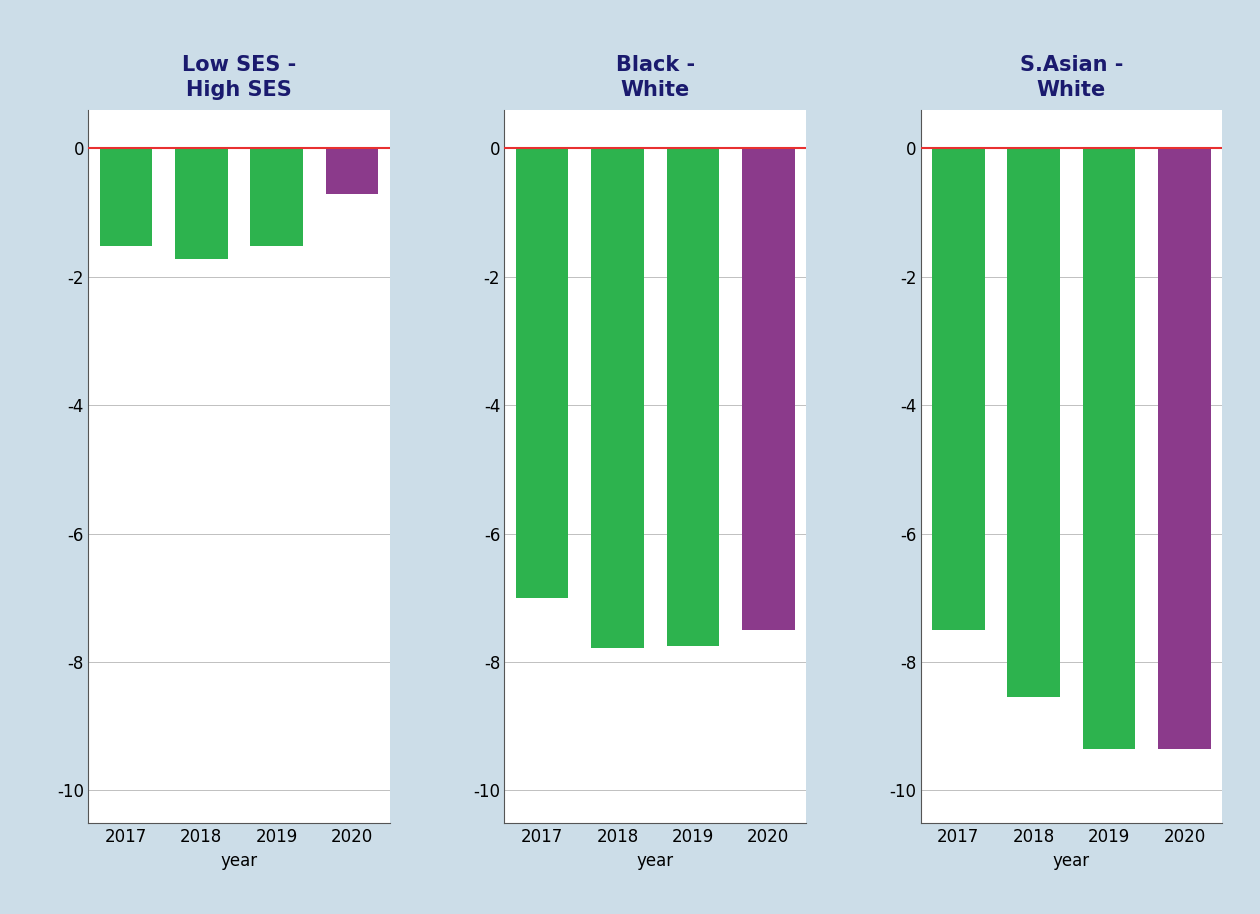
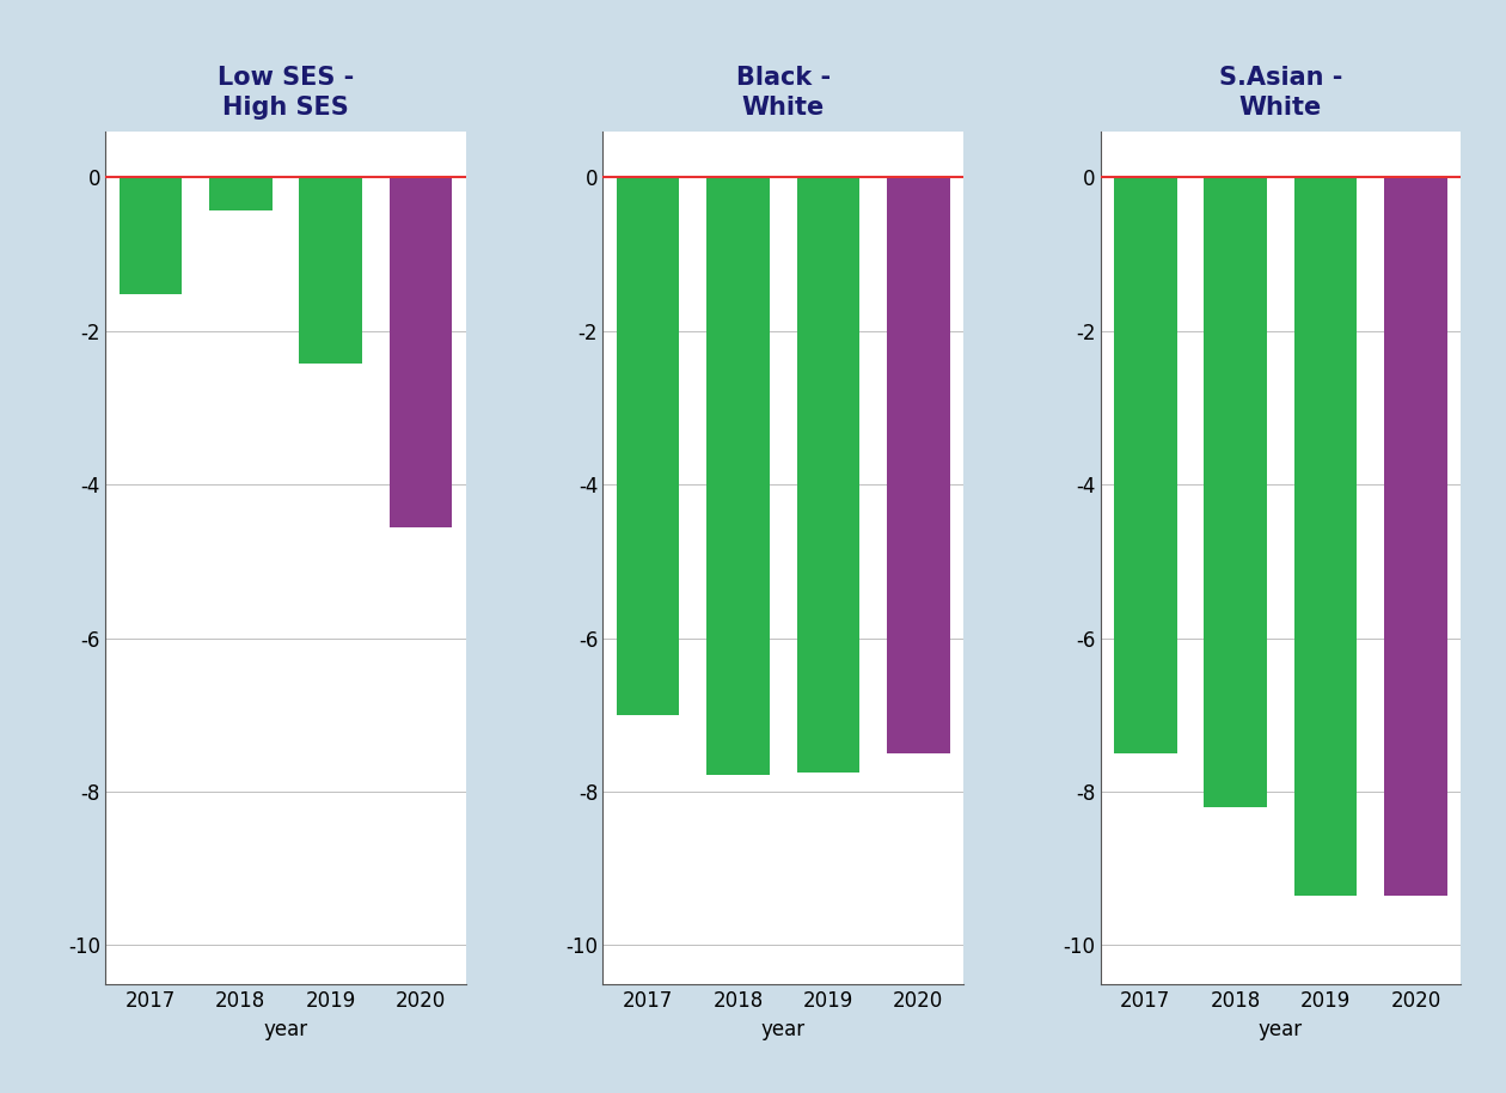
Low SES - High SES/2018: -1.72 -> -0.44
Low SES - High SES/2019: -1.52 -> -2.42
Low SES - High SES/2020: -0.72 -> -4.56
S.Asian - White/2018: -8.55 -> -8.20
